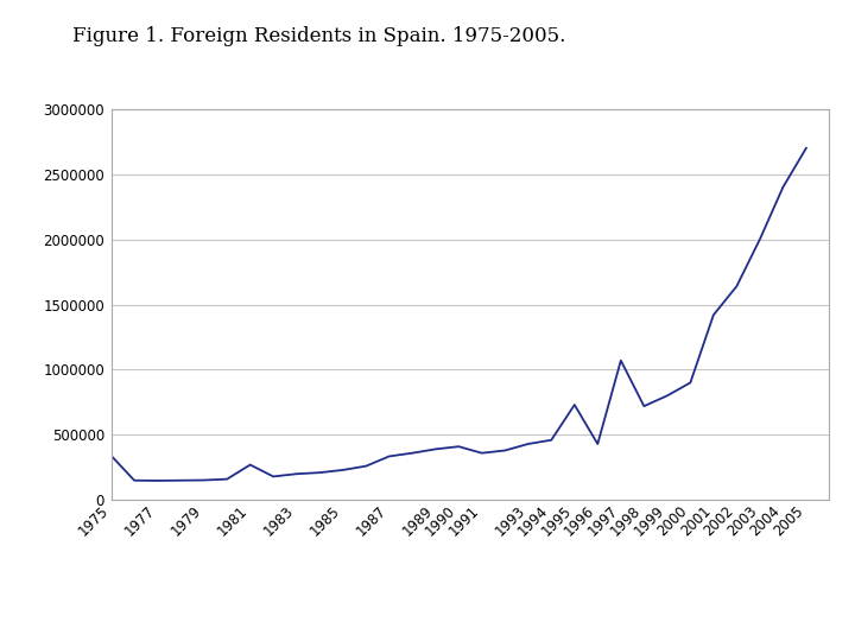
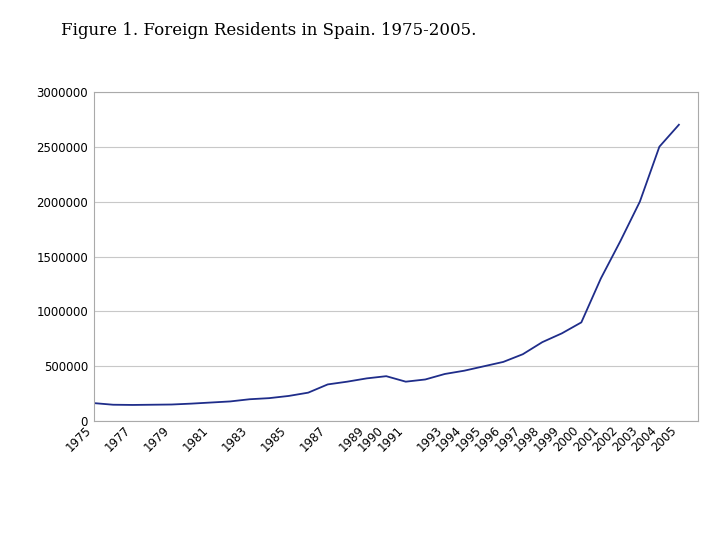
1975: 340000 -> 160000
1981: 270000 -> 170000
1995: 730000 -> 500000
1996: 430000 -> 540000
1997: 1070000 -> 610000
2001: 1420000 -> 1300000
2004: 2400000 -> 2500000
